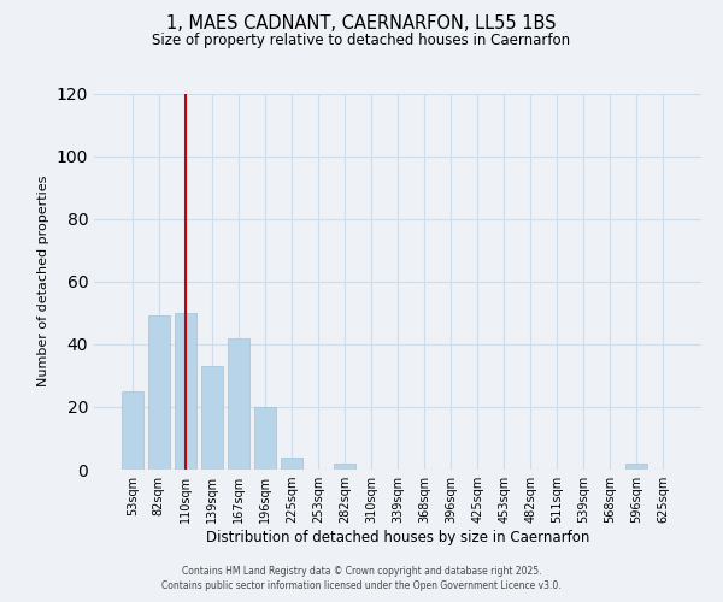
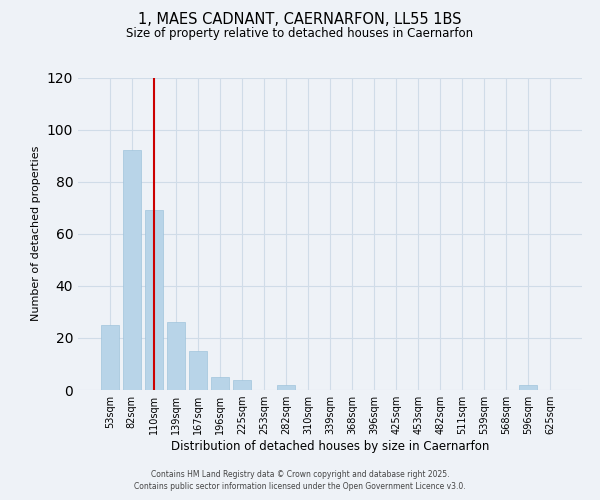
82sqm: 49 -> 92
110sqm: 50 -> 69
139sqm: 33 -> 26
167sqm: 42 -> 15
196sqm: 20 -> 5
